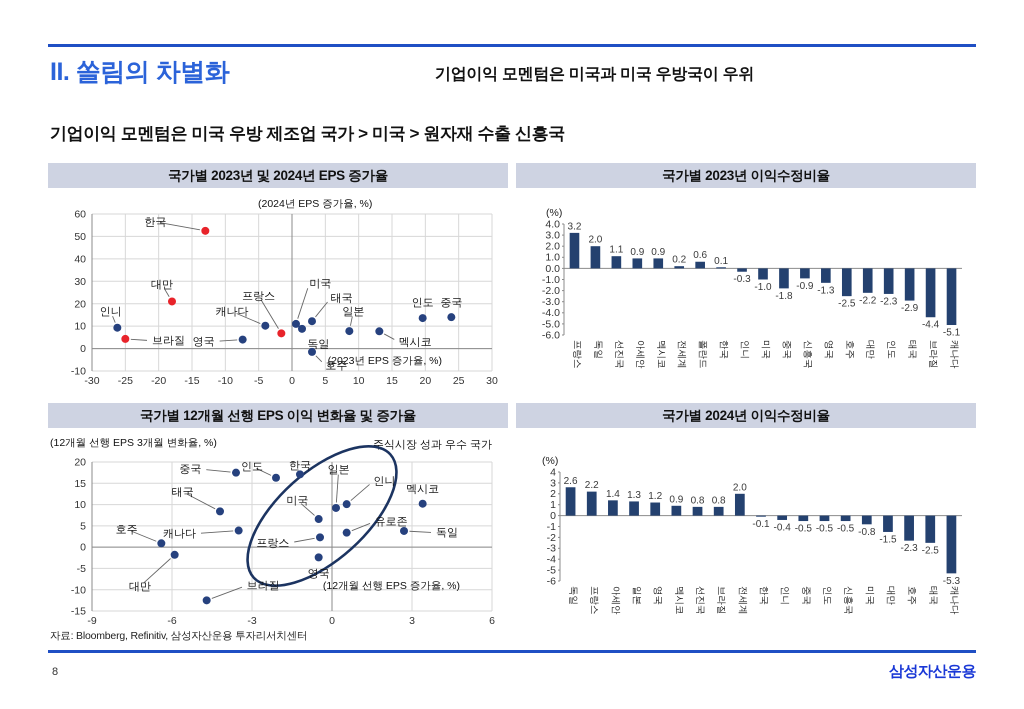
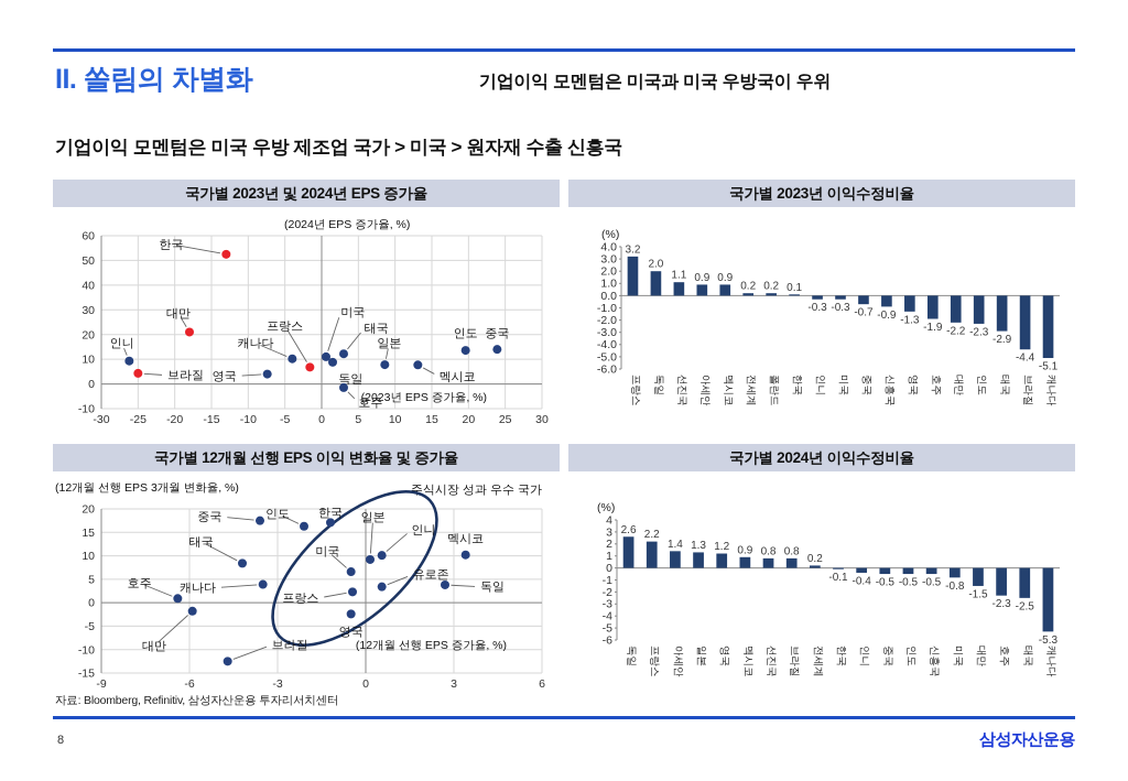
국가별 2023년 이익수정비율/폴란드: 0.6 -> 0.2
국가별 2023년 이익수정비율/미국: -1.0 -> -0.3
국가별 2023년 이익수정비율/중국: -1.8 -> -0.7
국가별 2023년 이익수정비율/호주: -2.5 -> -1.9
국가별 2024년 이익수정비율/전세계: 2.0 -> 0.2
